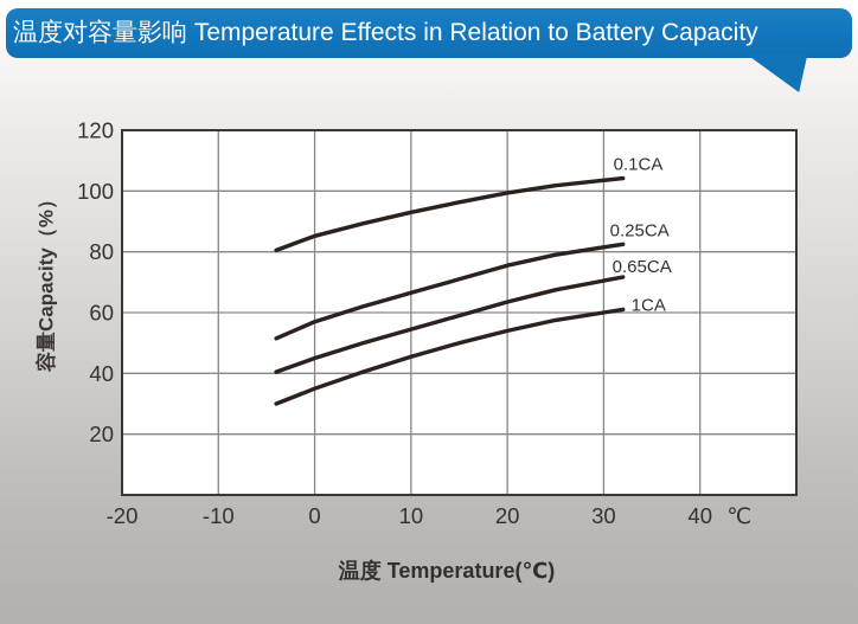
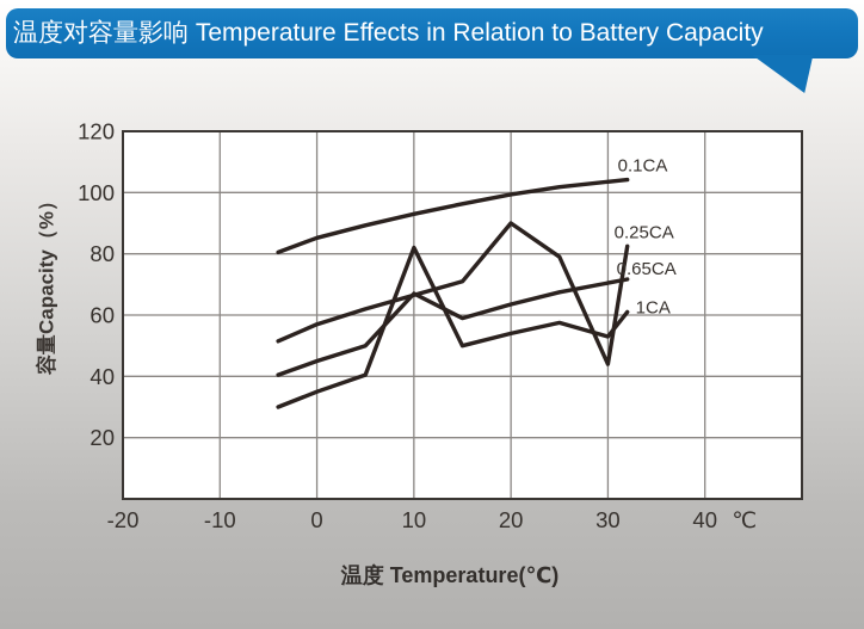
0.65CA/10: 54 -> 67
1CA/10: 46 -> 82
0.25CA/20: 76 -> 90
0.25CA/30: 82 -> 44
1CA/30: 60 -> 53
